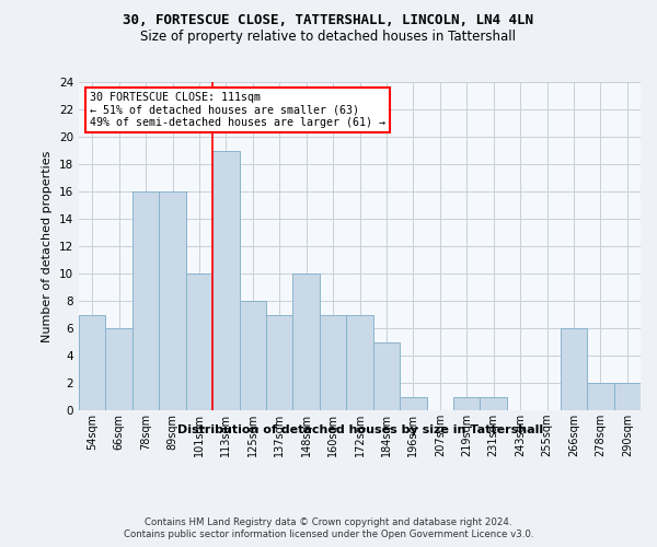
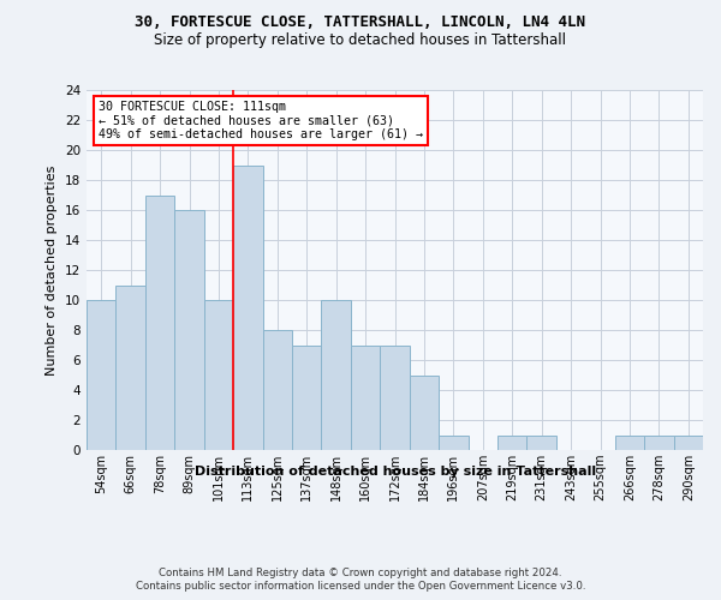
54sqm: 7 -> 10
66sqm: 6 -> 11
78sqm: 16 -> 17
266sqm: 6 -> 1
278sqm: 2 -> 1
290sqm: 2 -> 1
